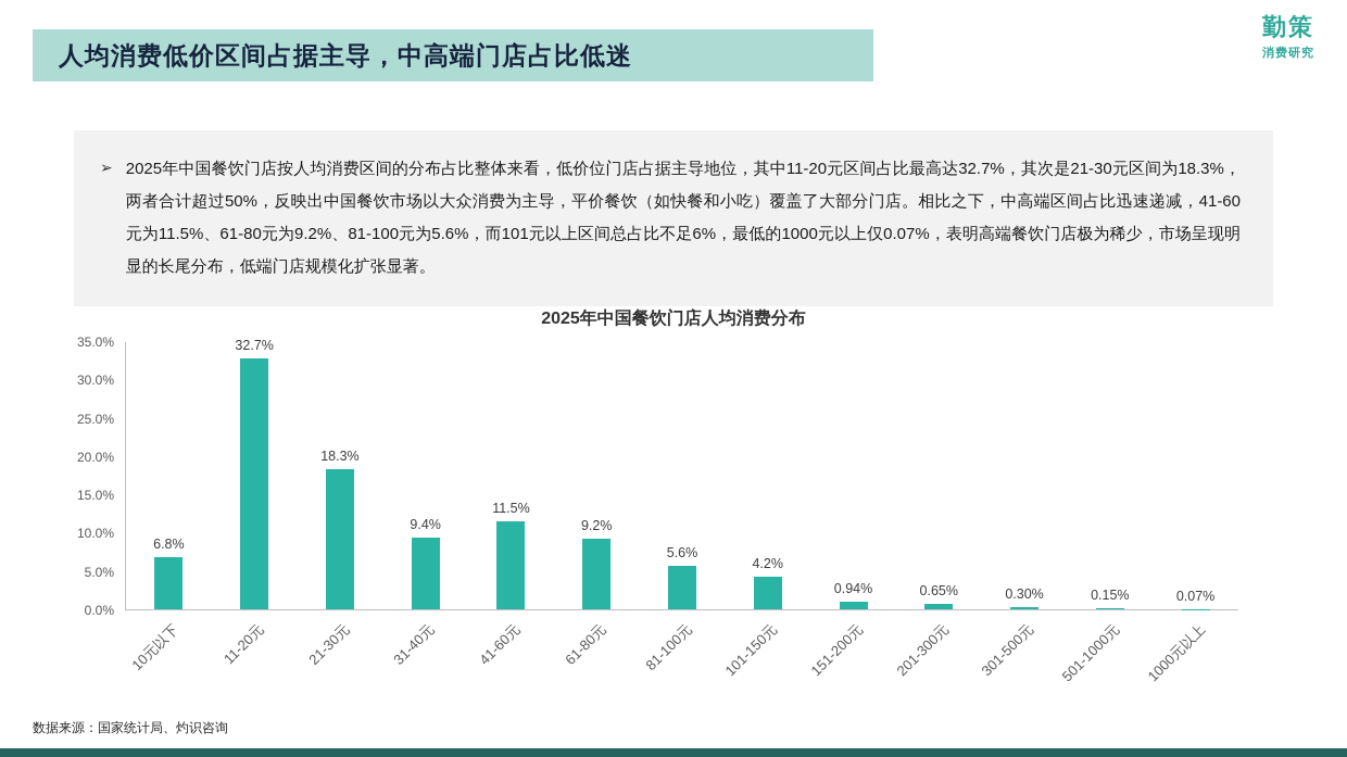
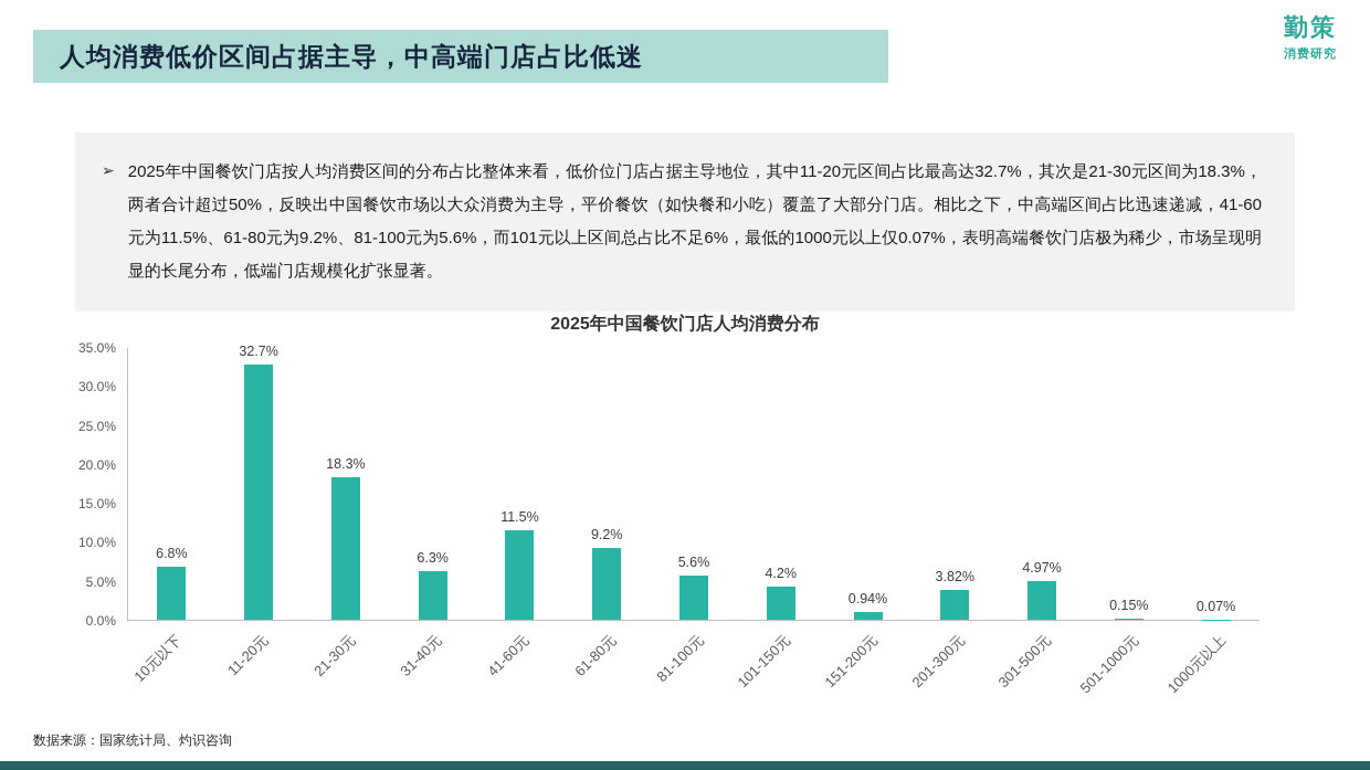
31-40元: 9.4% -> 6.3%
201-300元: 0.65% -> 3.82%
301-500元: 0.30% -> 4.97%
